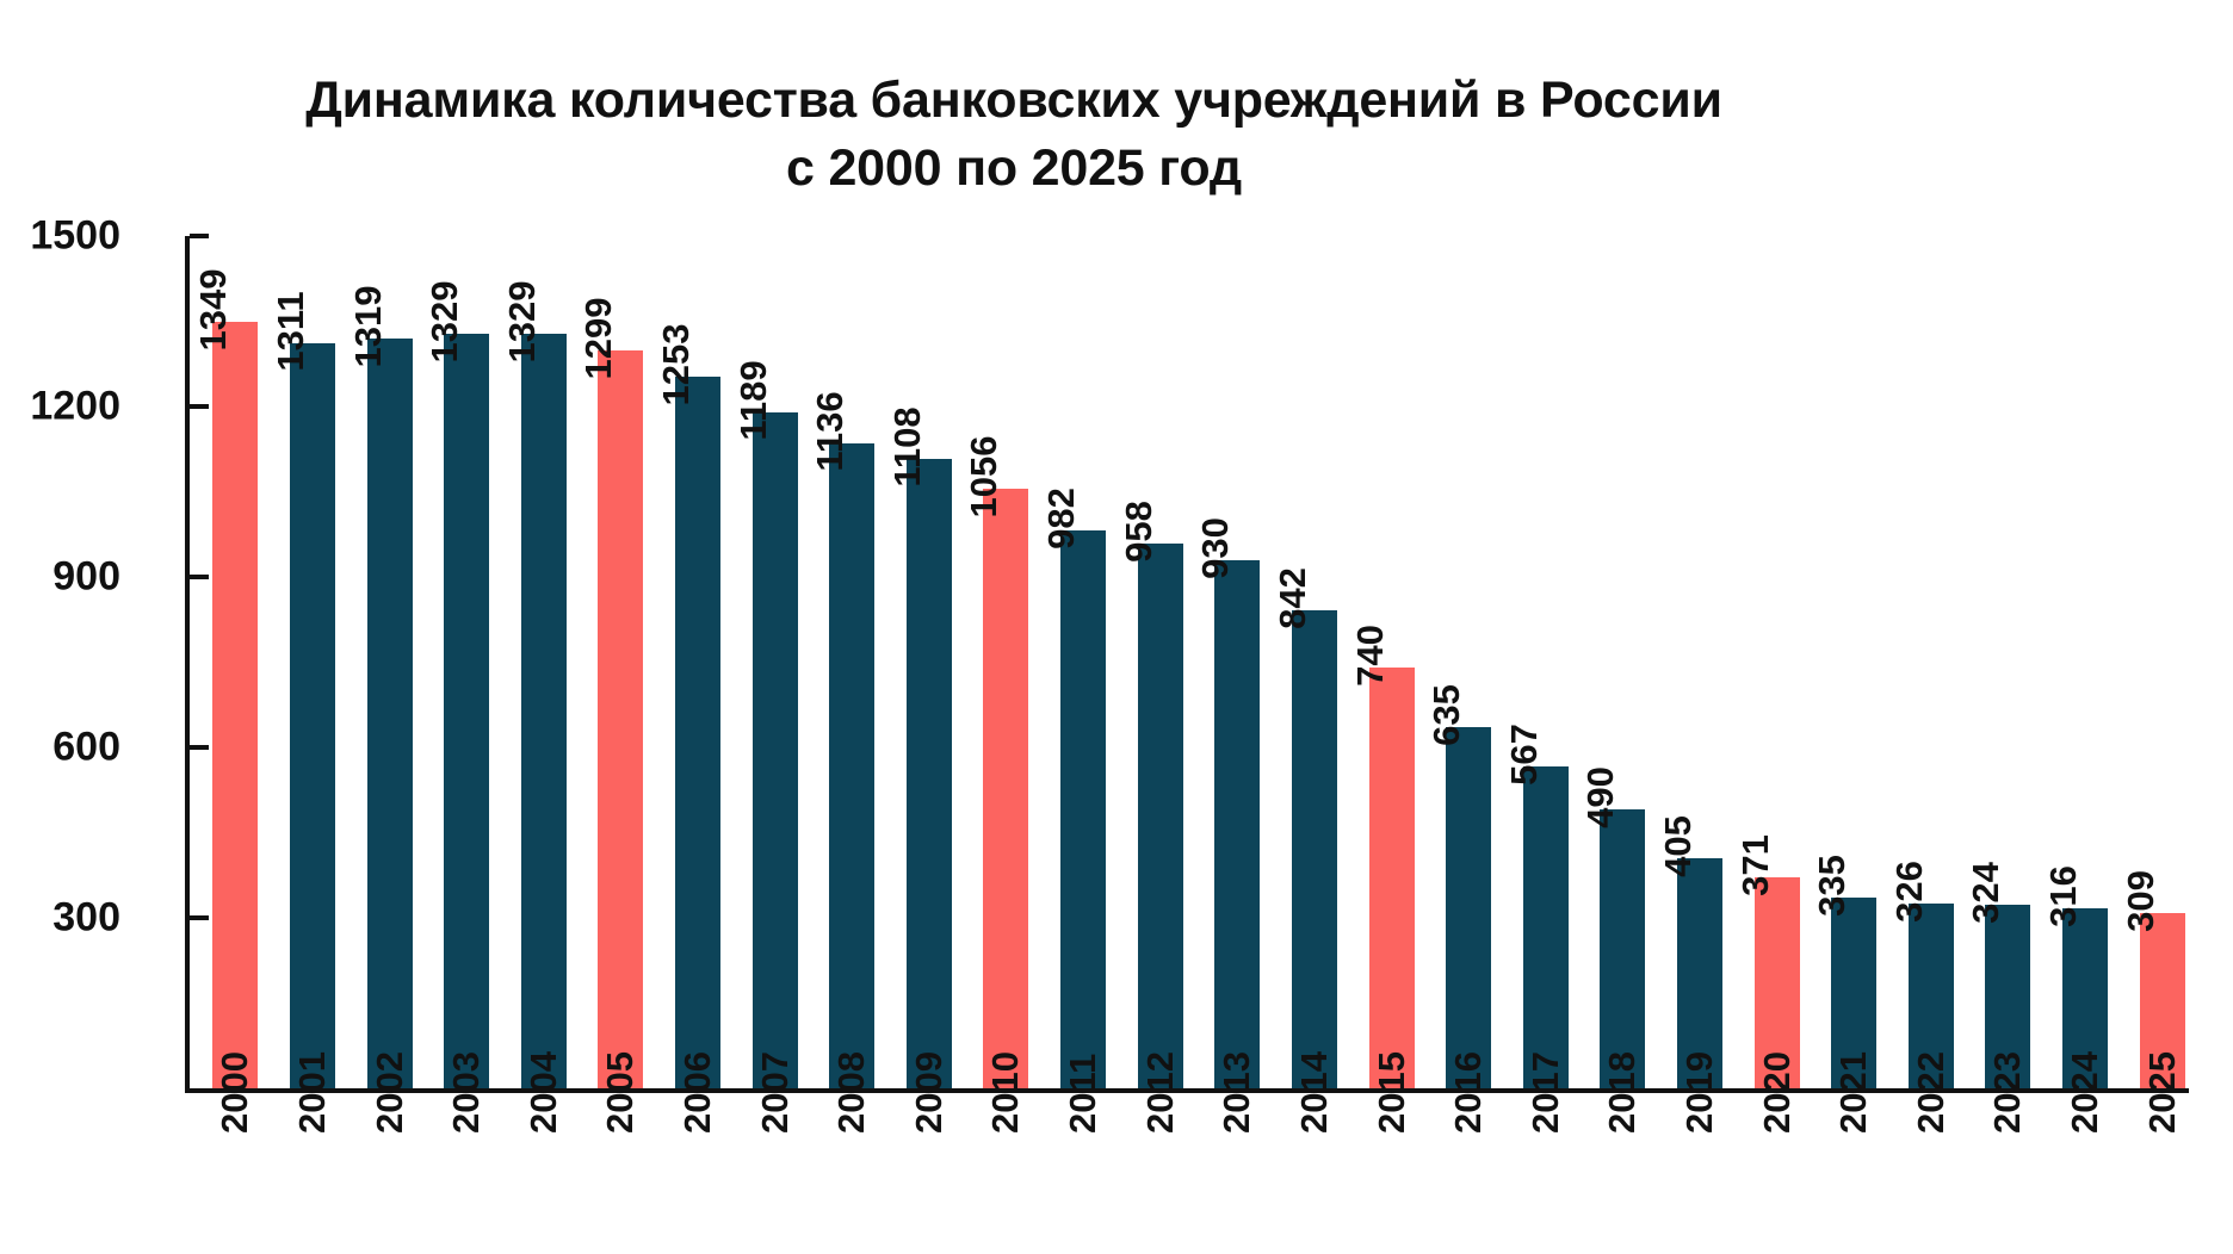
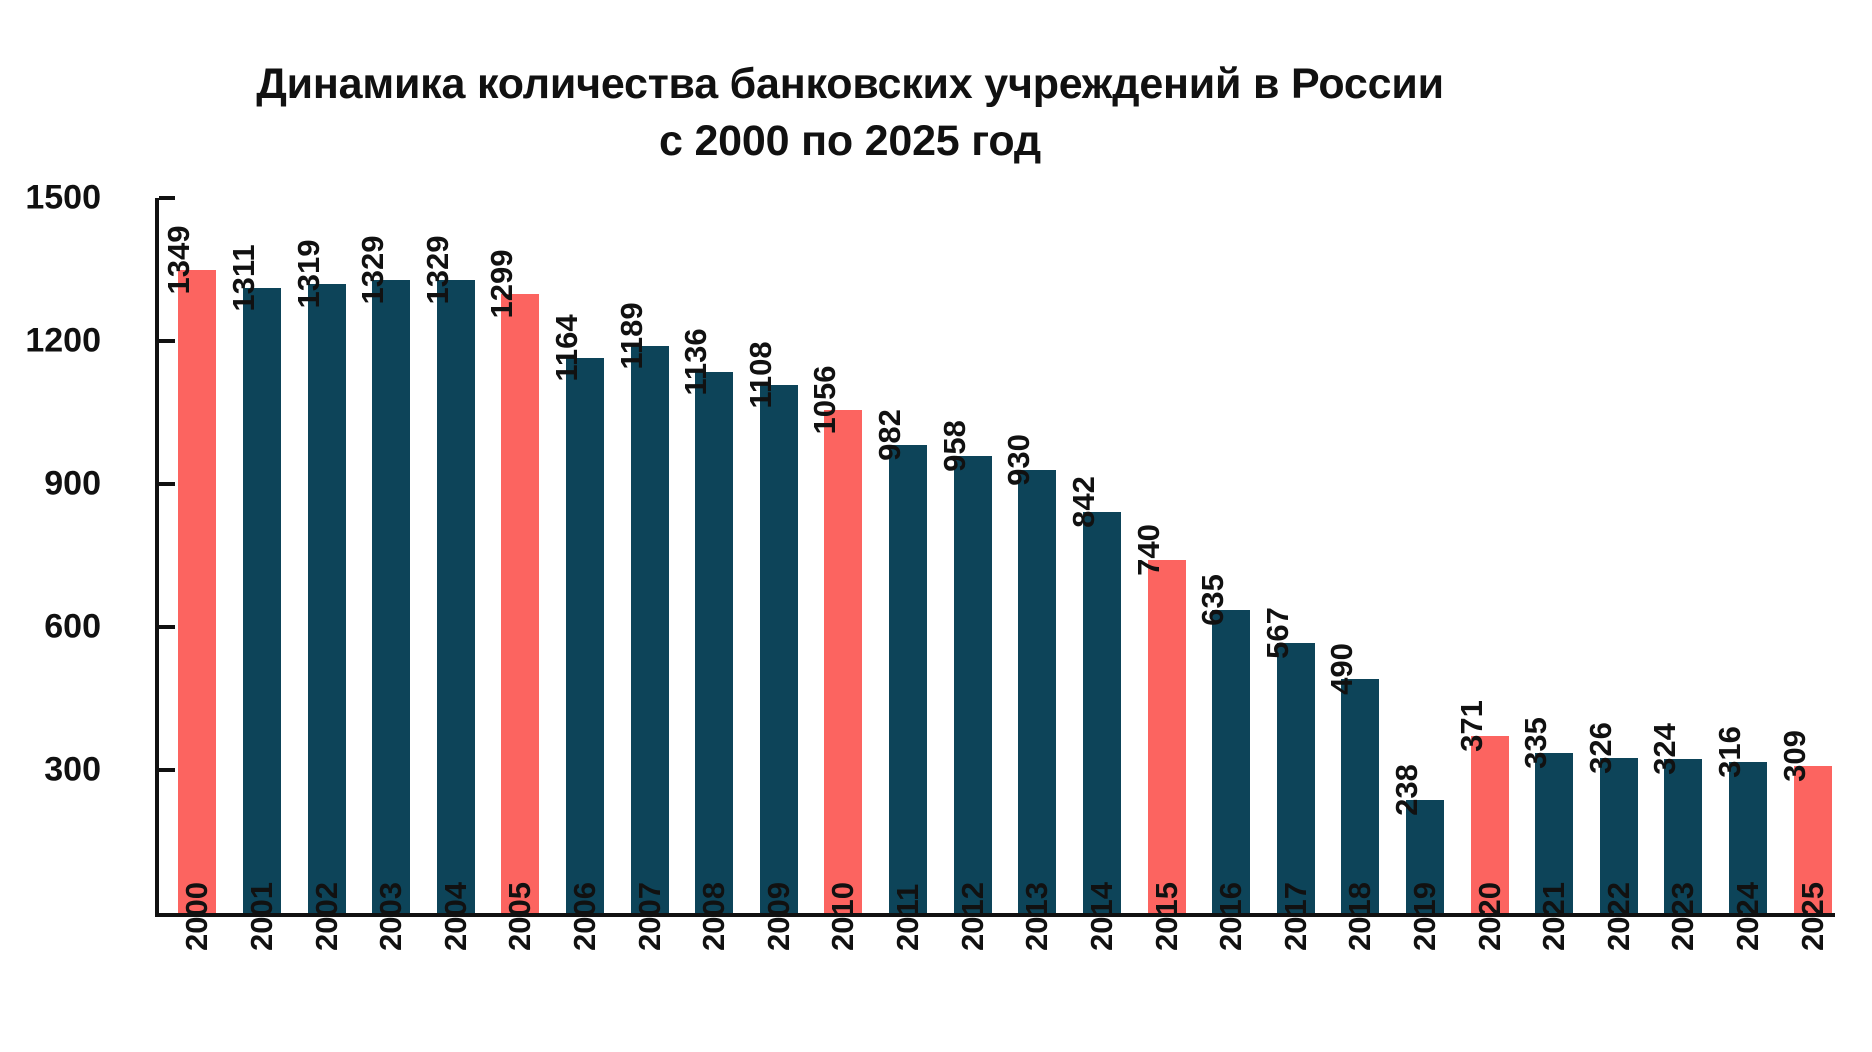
2006: 1253 -> 1164
2019: 405 -> 238
